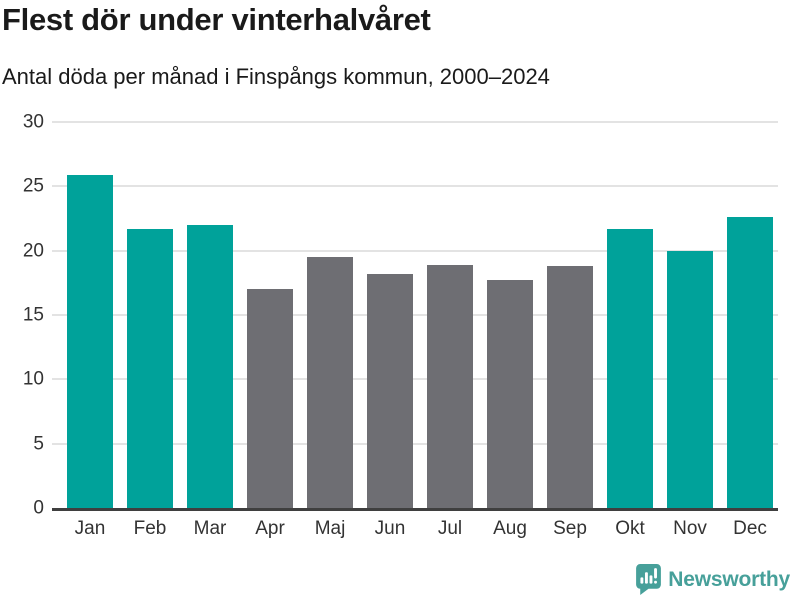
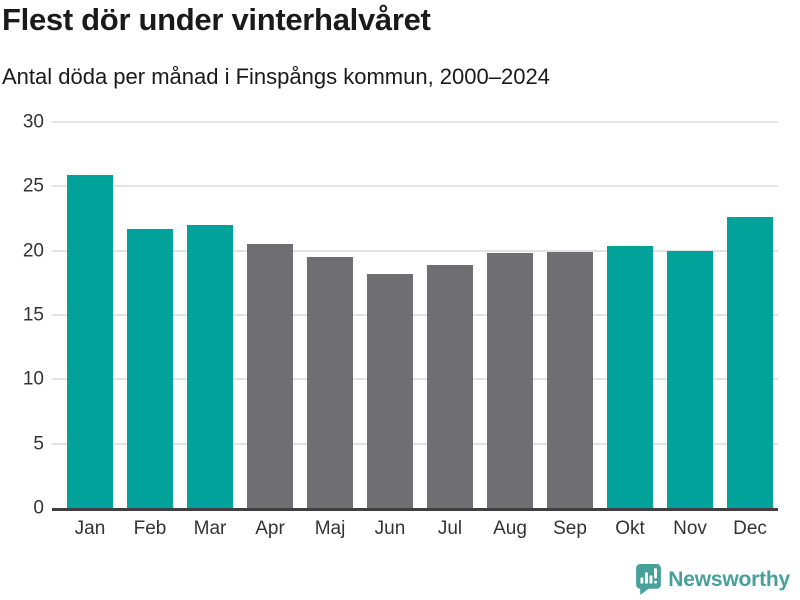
Apr: 17.0 -> 20.5
Aug: 17.7 -> 19.8
Sep: 18.8 -> 19.9
Okt: 21.7 -> 20.4
